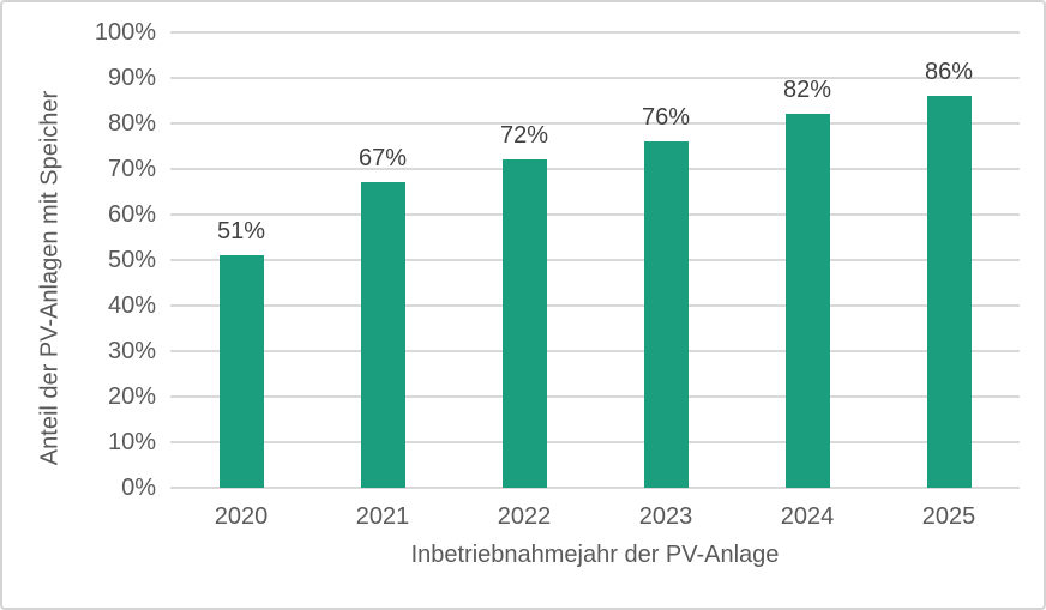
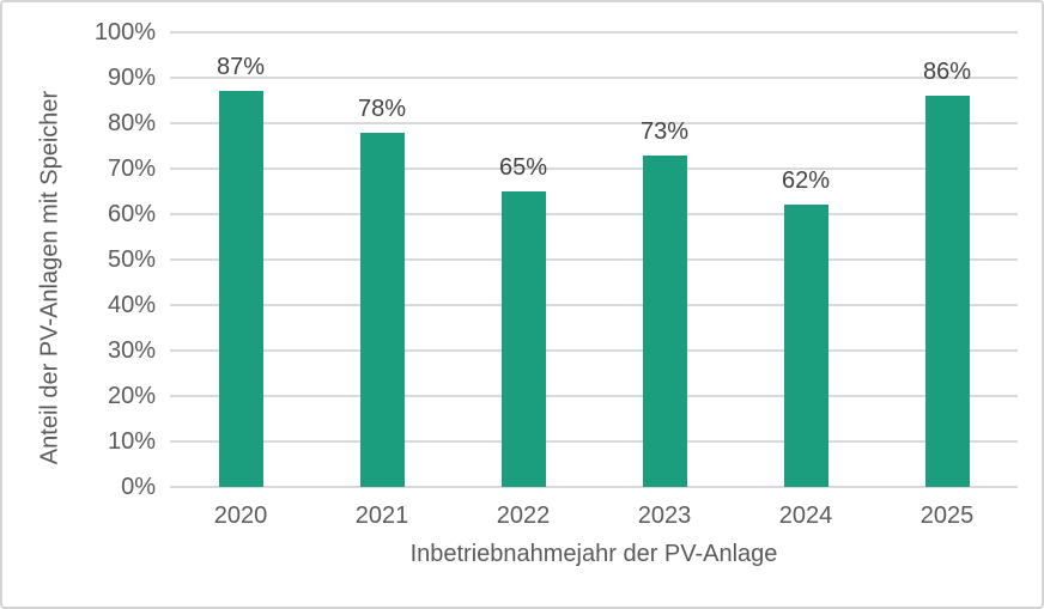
2020: 51% -> 87%
2021: 67% -> 78%
2022: 72% -> 65%
2023: 76% -> 73%
2024: 82% -> 62%
